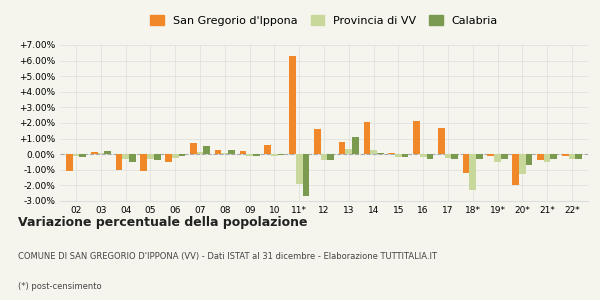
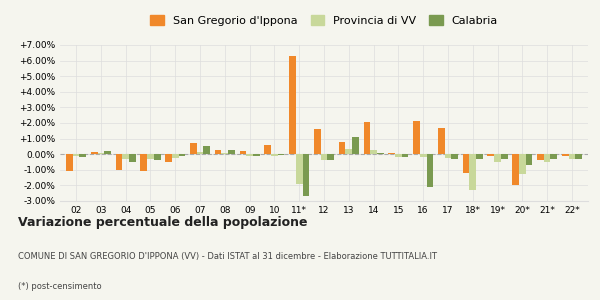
Calabria/16: -0.3% -> -2.1%
